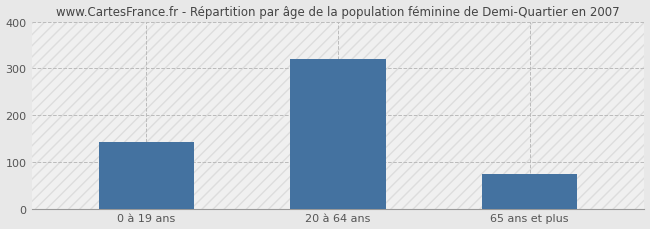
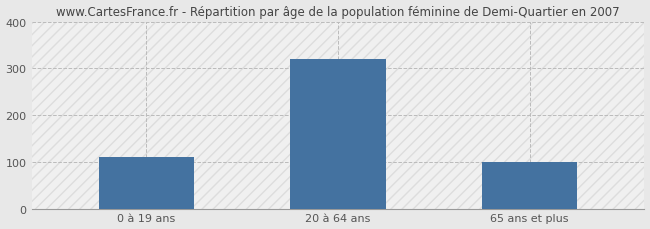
0 à 19 ans: 142 -> 110
65 ans et plus: 73 -> 100
